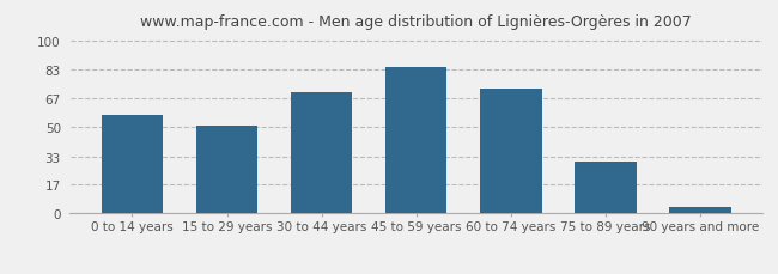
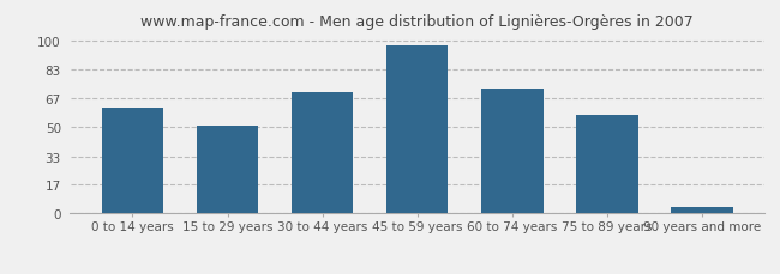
0 to 14 years: 57 -> 61
45 to 59 years: 85 -> 97
75 to 89 years: 30 -> 57
